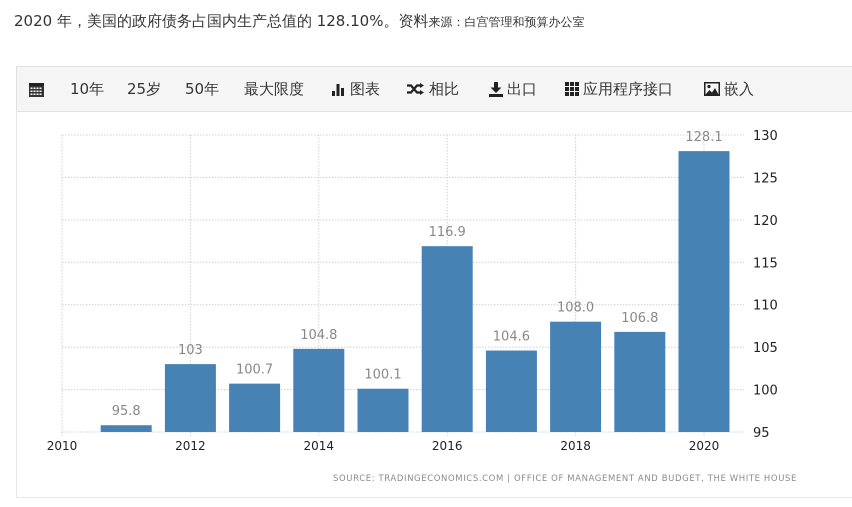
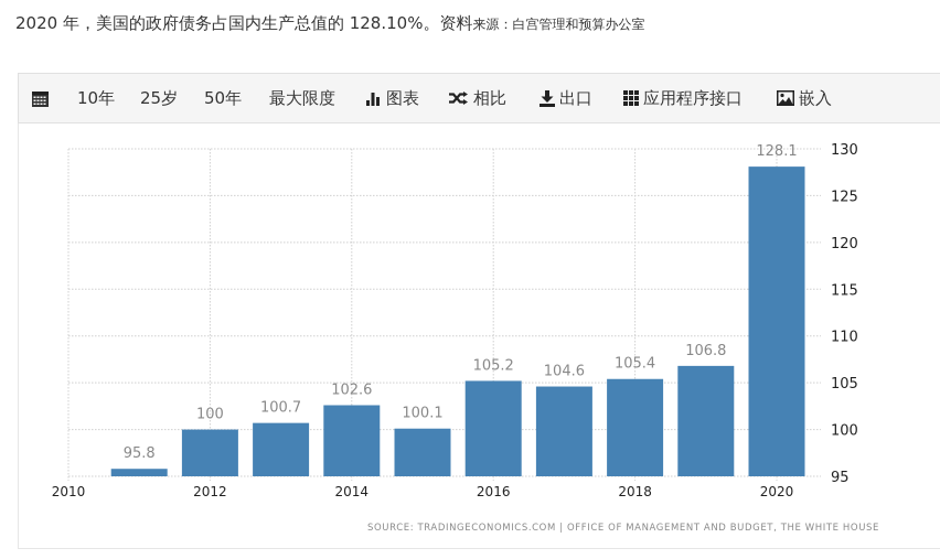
2012: 103 -> 100
2014: 104.8 -> 102.6
2016: 116.9 -> 105.2
2018: 108.0 -> 105.4
